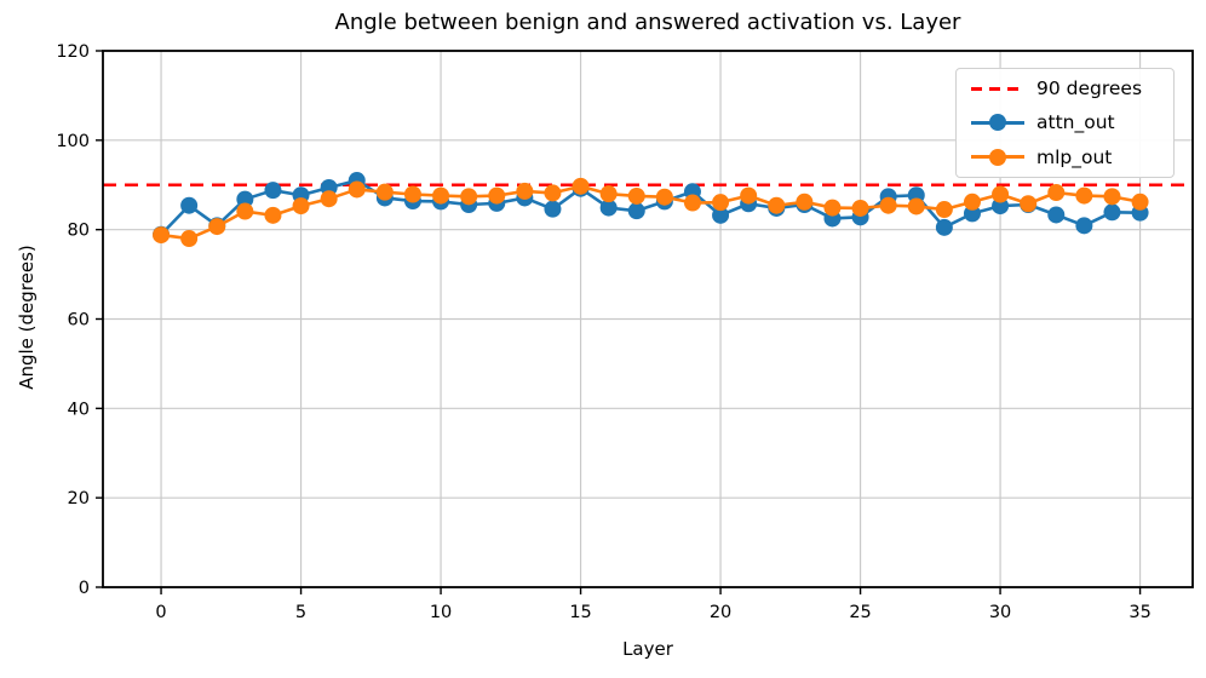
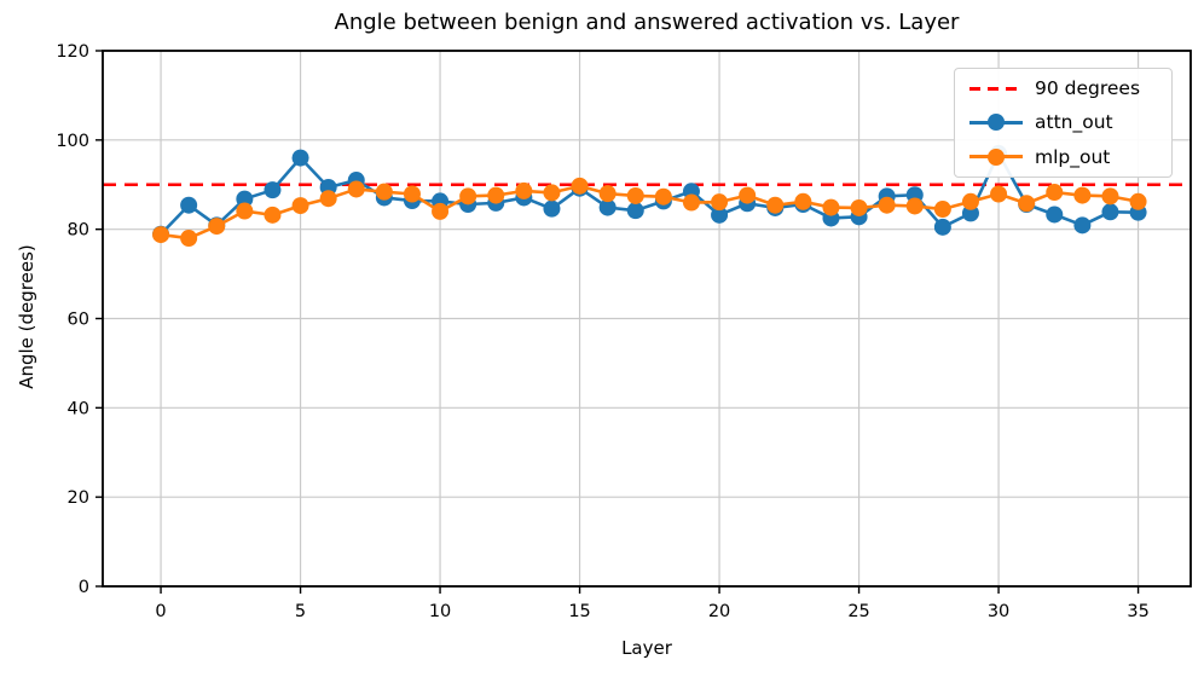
attn_out/5: 88 -> 96
mlp_out/10: 88 -> 84
attn_out/30: 85 -> 97
